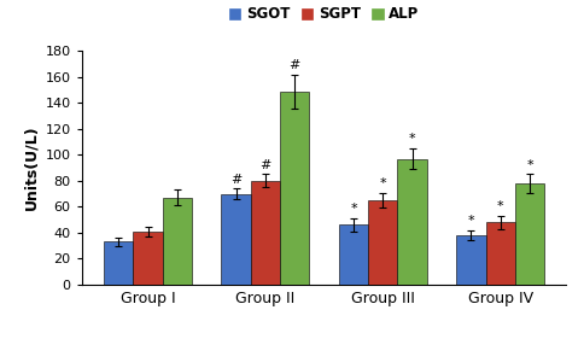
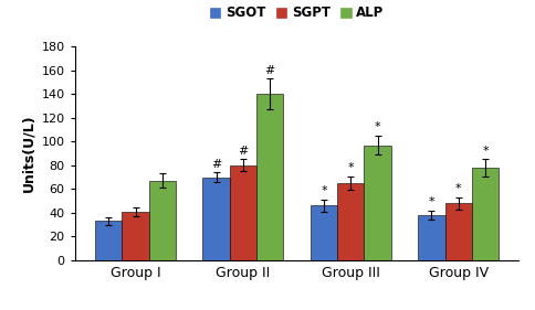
ALP/Group II: 149 -> 140
